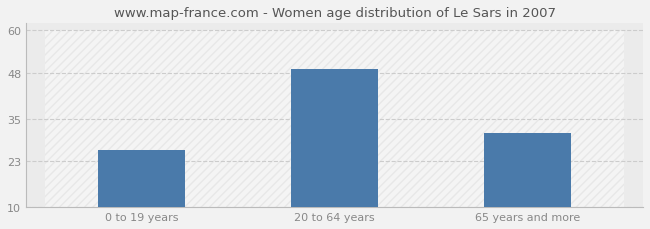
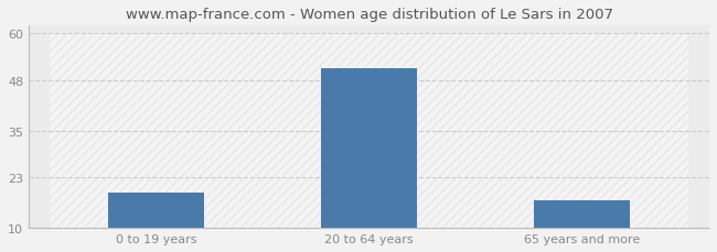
0 to 19 years: 26 -> 19
20 to 64 years: 49 -> 51
65 years and more: 31 -> 17
